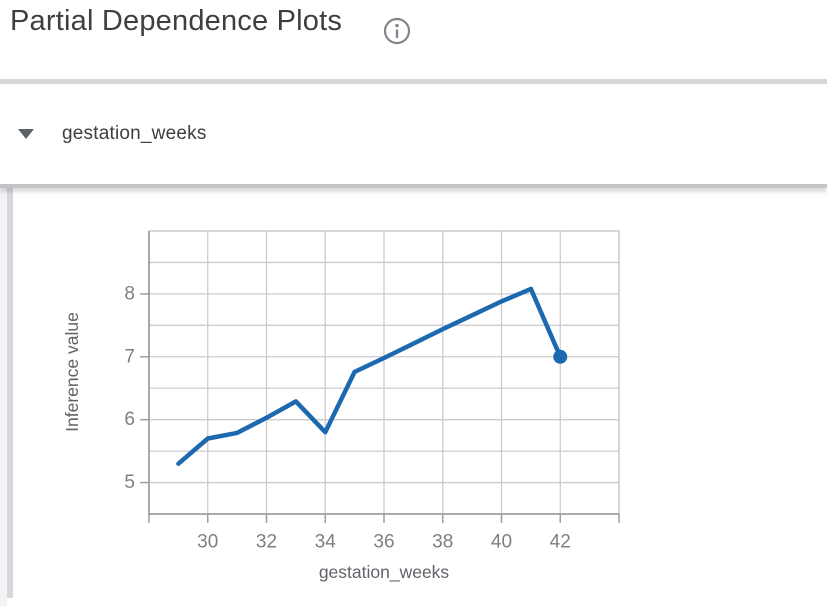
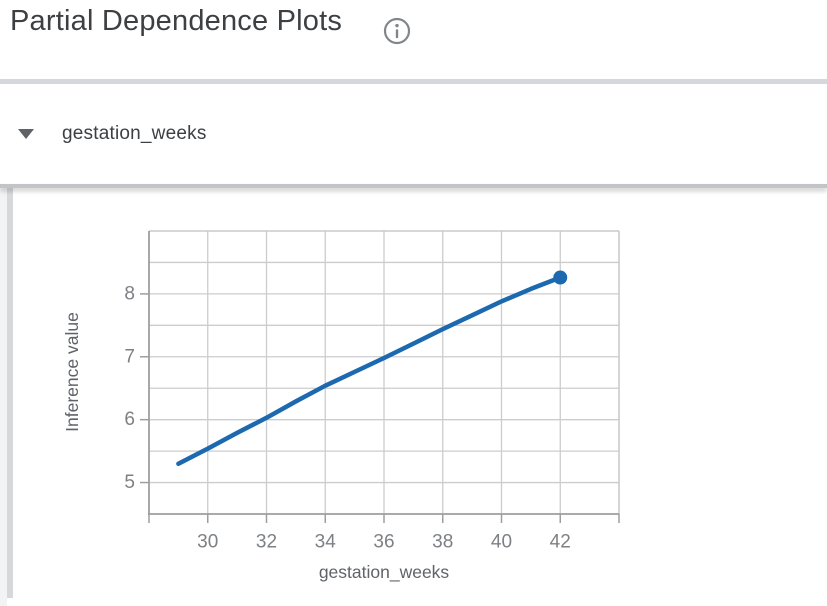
30: 5.7 -> 5.5
34: 5.8 -> 6.5
42: 7.0 -> 8.3
